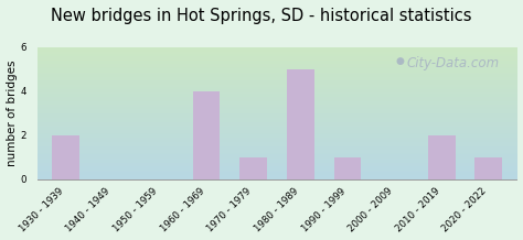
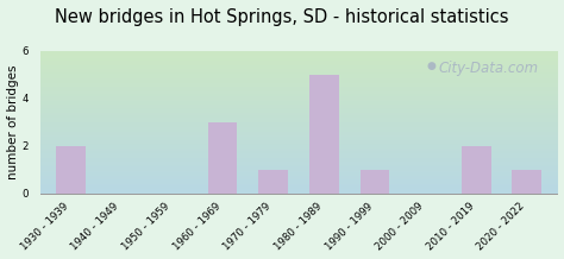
1960 - 1969: 4 -> 3
